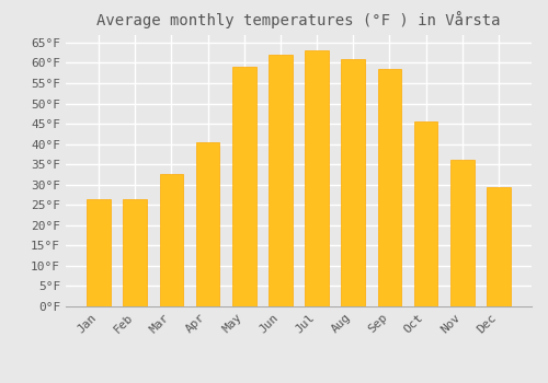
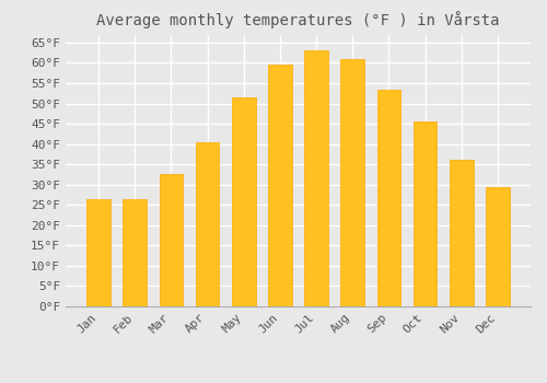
May: 59.0°F -> 51.5°F
Jun: 62.0°F -> 59.5°F
Sep: 58.5°F -> 53.5°F
